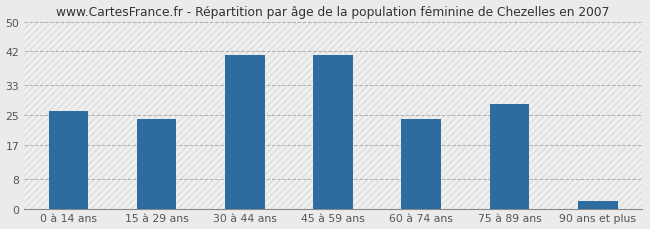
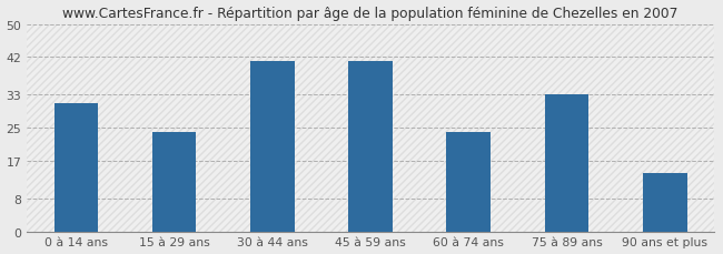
0 à 14 ans: 26 -> 31
75 à 89 ans: 28 -> 33
90 ans et plus: 2 -> 14
